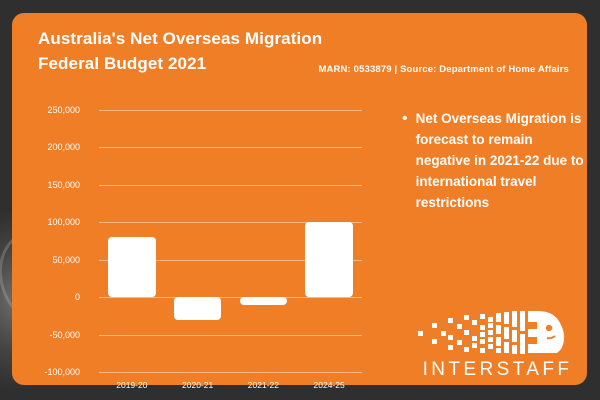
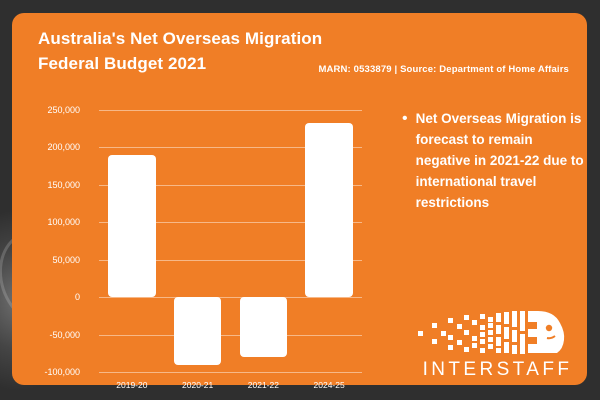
2019-20: 80000 -> 190000
2020-21: -30000 -> -90000
2021-22: -10000 -> -80000
2024-25: 100000 -> 230000
